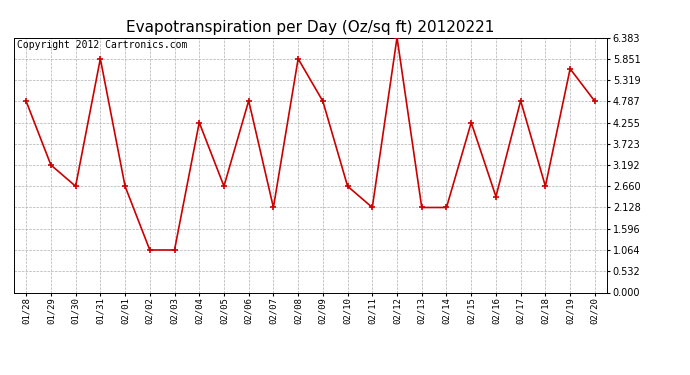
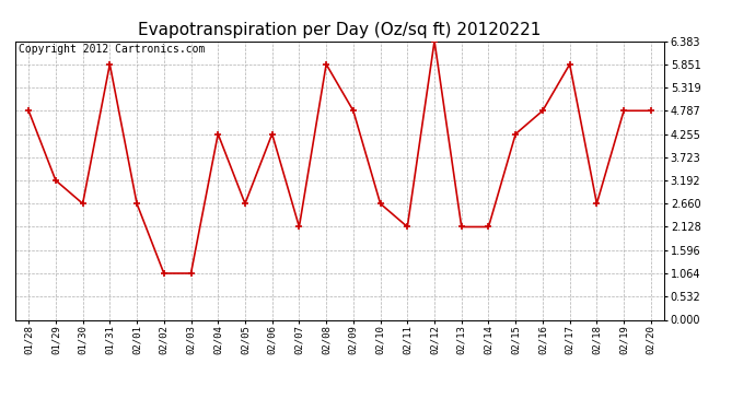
02/06: 4.80 -> 4.25
02/16: 2.40 -> 4.79
02/17: 4.80 -> 5.85
02/19: 5.60 -> 4.79
